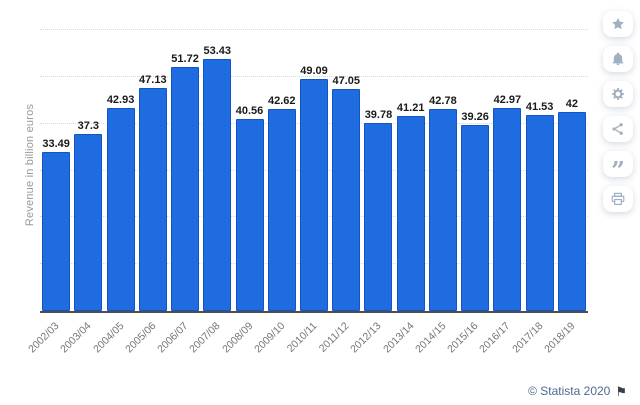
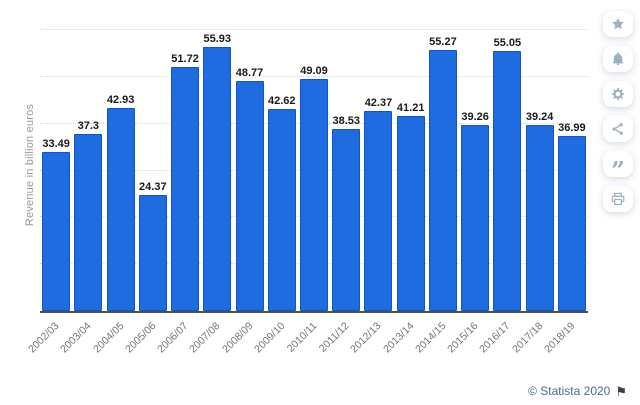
2005/06: 47.13 -> 24.37
2007/08: 53.43 -> 55.93
2008/09: 40.56 -> 48.77
2011/12: 47.05 -> 38.53
2012/13: 39.78 -> 42.37
2014/15: 42.78 -> 55.27
2016/17: 42.97 -> 55.05
2017/18: 41.53 -> 39.24
2018/19: 42 -> 36.99
